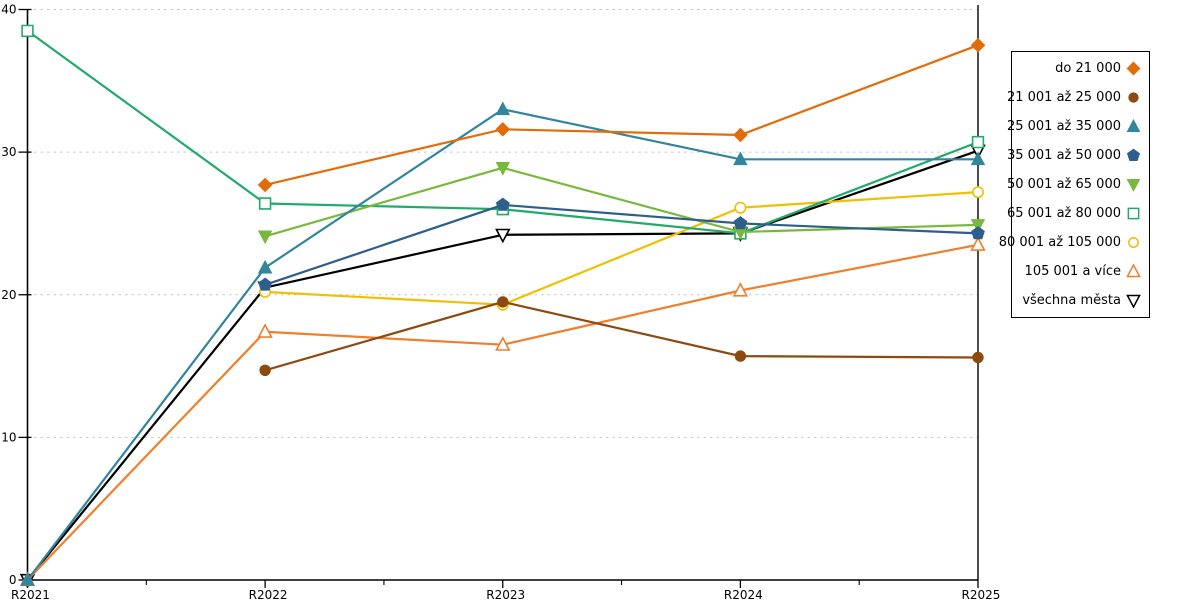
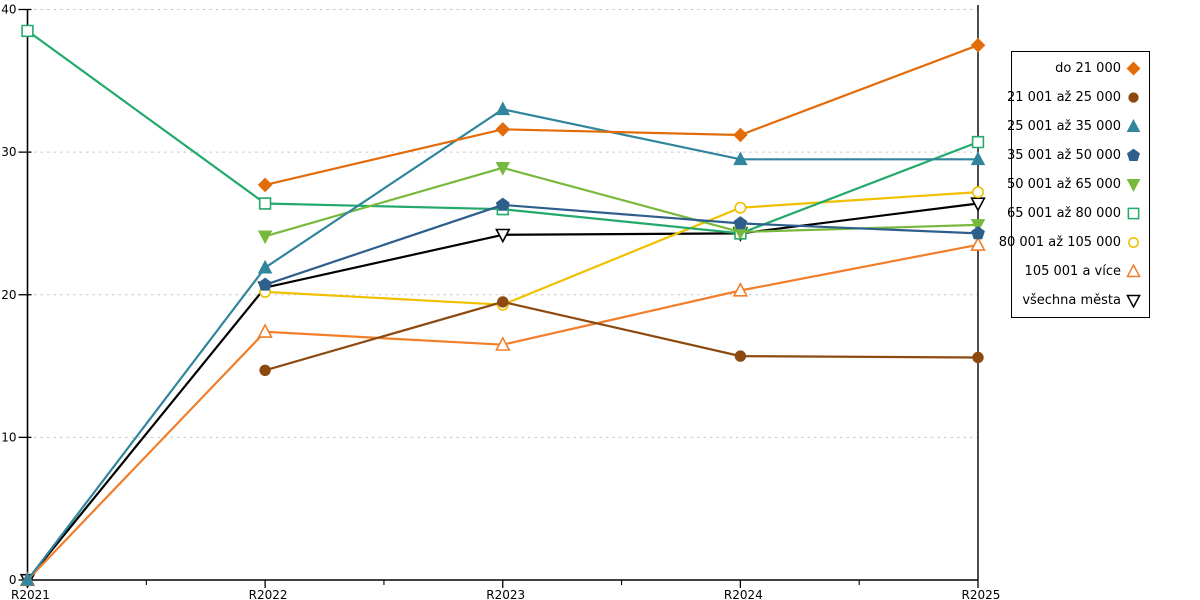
všechna města/R2025: 30.1 -> 26.4
